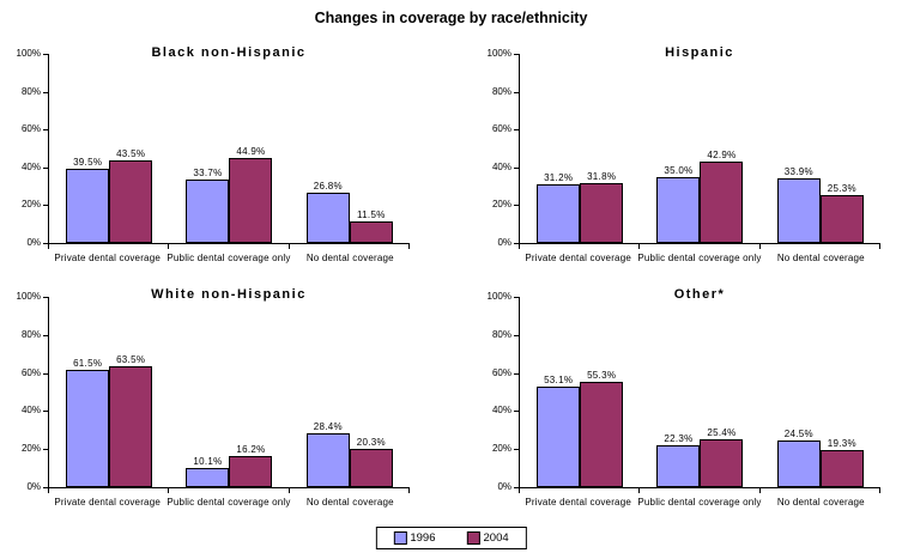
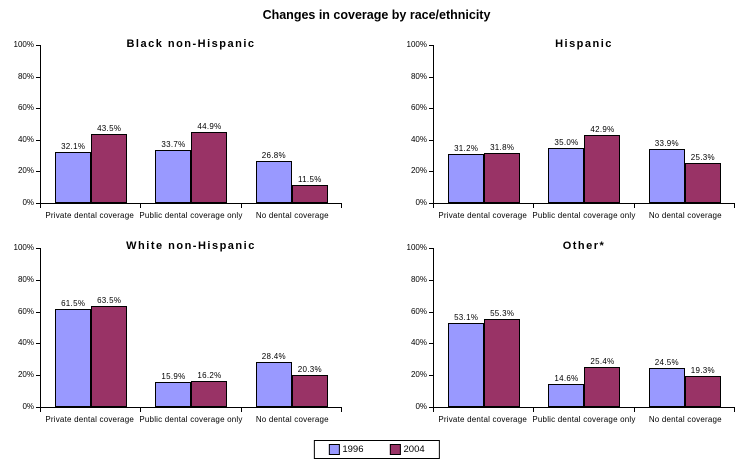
Black non-Hispanic/1996/Private dental coverage: 39.5% -> 32.1%
White non-Hispanic/1996/Public dental coverage only: 10.1% -> 15.9%
Other*/1996/Public dental coverage only: 22.3% -> 14.6%
